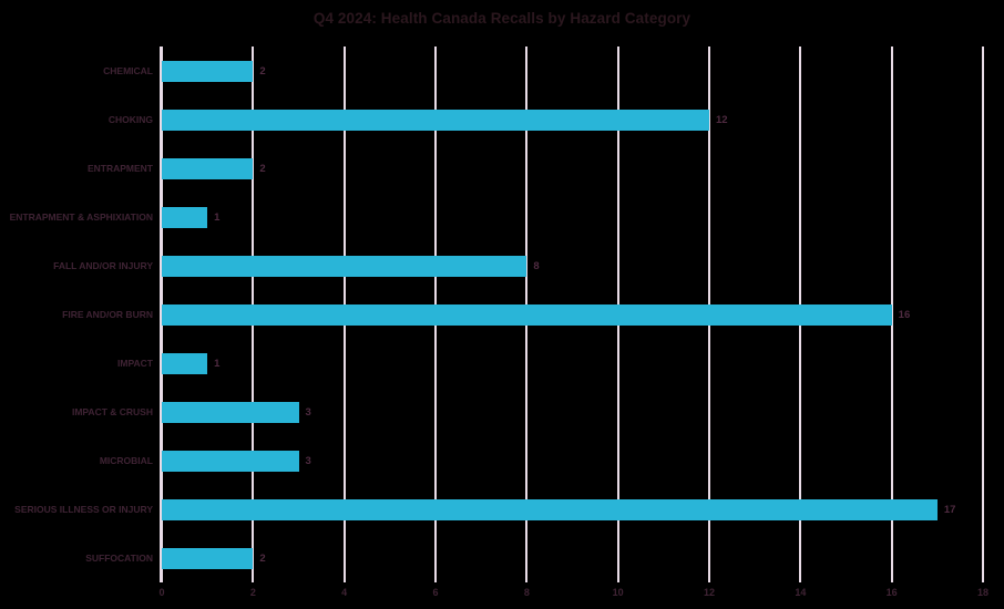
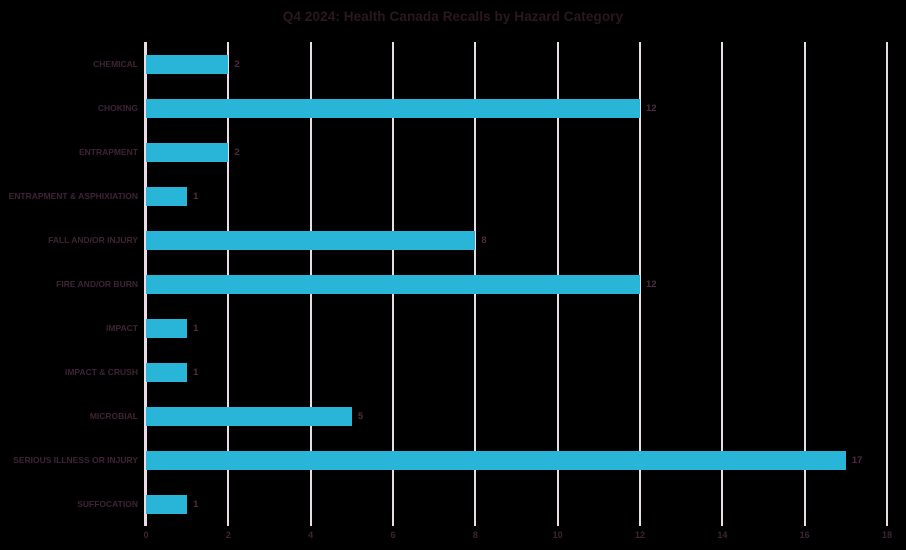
FIRE AND/OR BURN: 16 -> 12
IMPACT & CRUSH: 3 -> 1
MICROBIAL: 3 -> 5
SUFFOCATION: 2 -> 1
